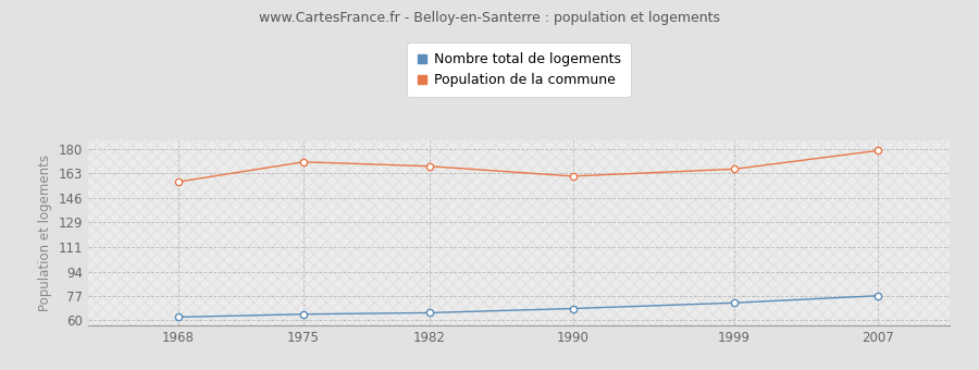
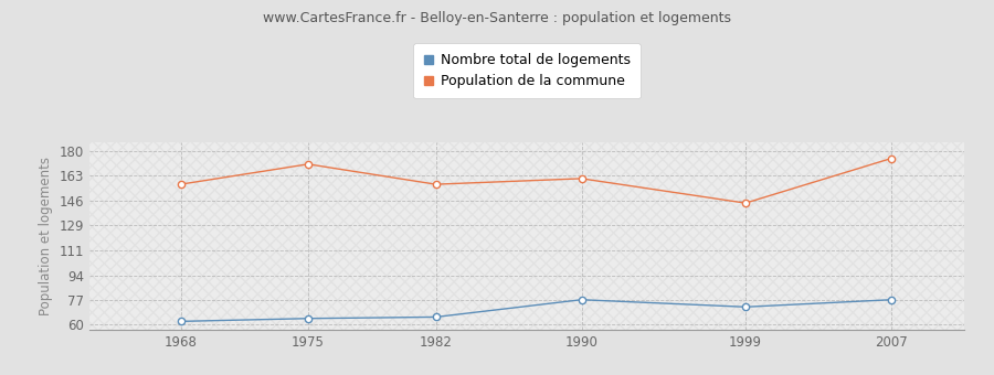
Population de la commune/1982: 168 -> 157
Nombre total de logements/1990: 68 -> 77
Population de la commune/1999: 166 -> 144
Population de la commune/2007: 179 -> 175
